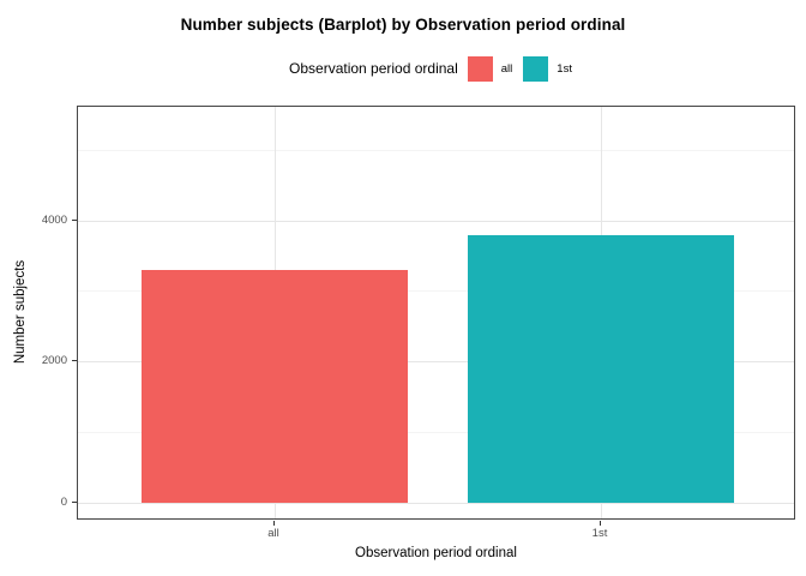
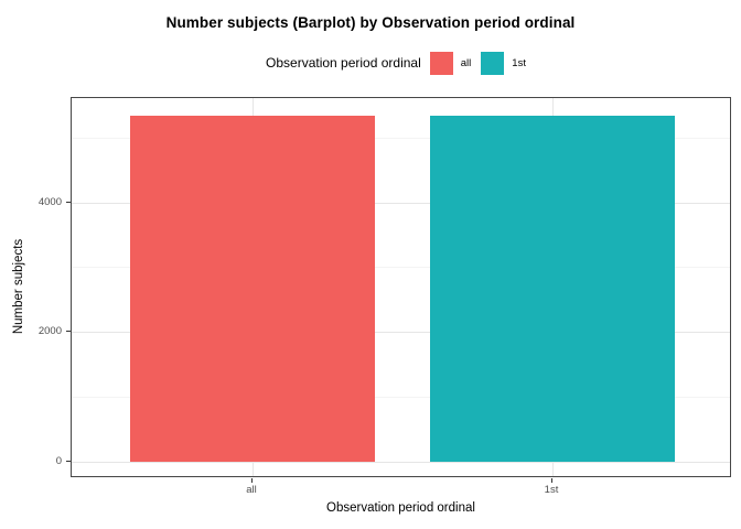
all: 3300 -> 5300
1st: 3800 -> 5300
